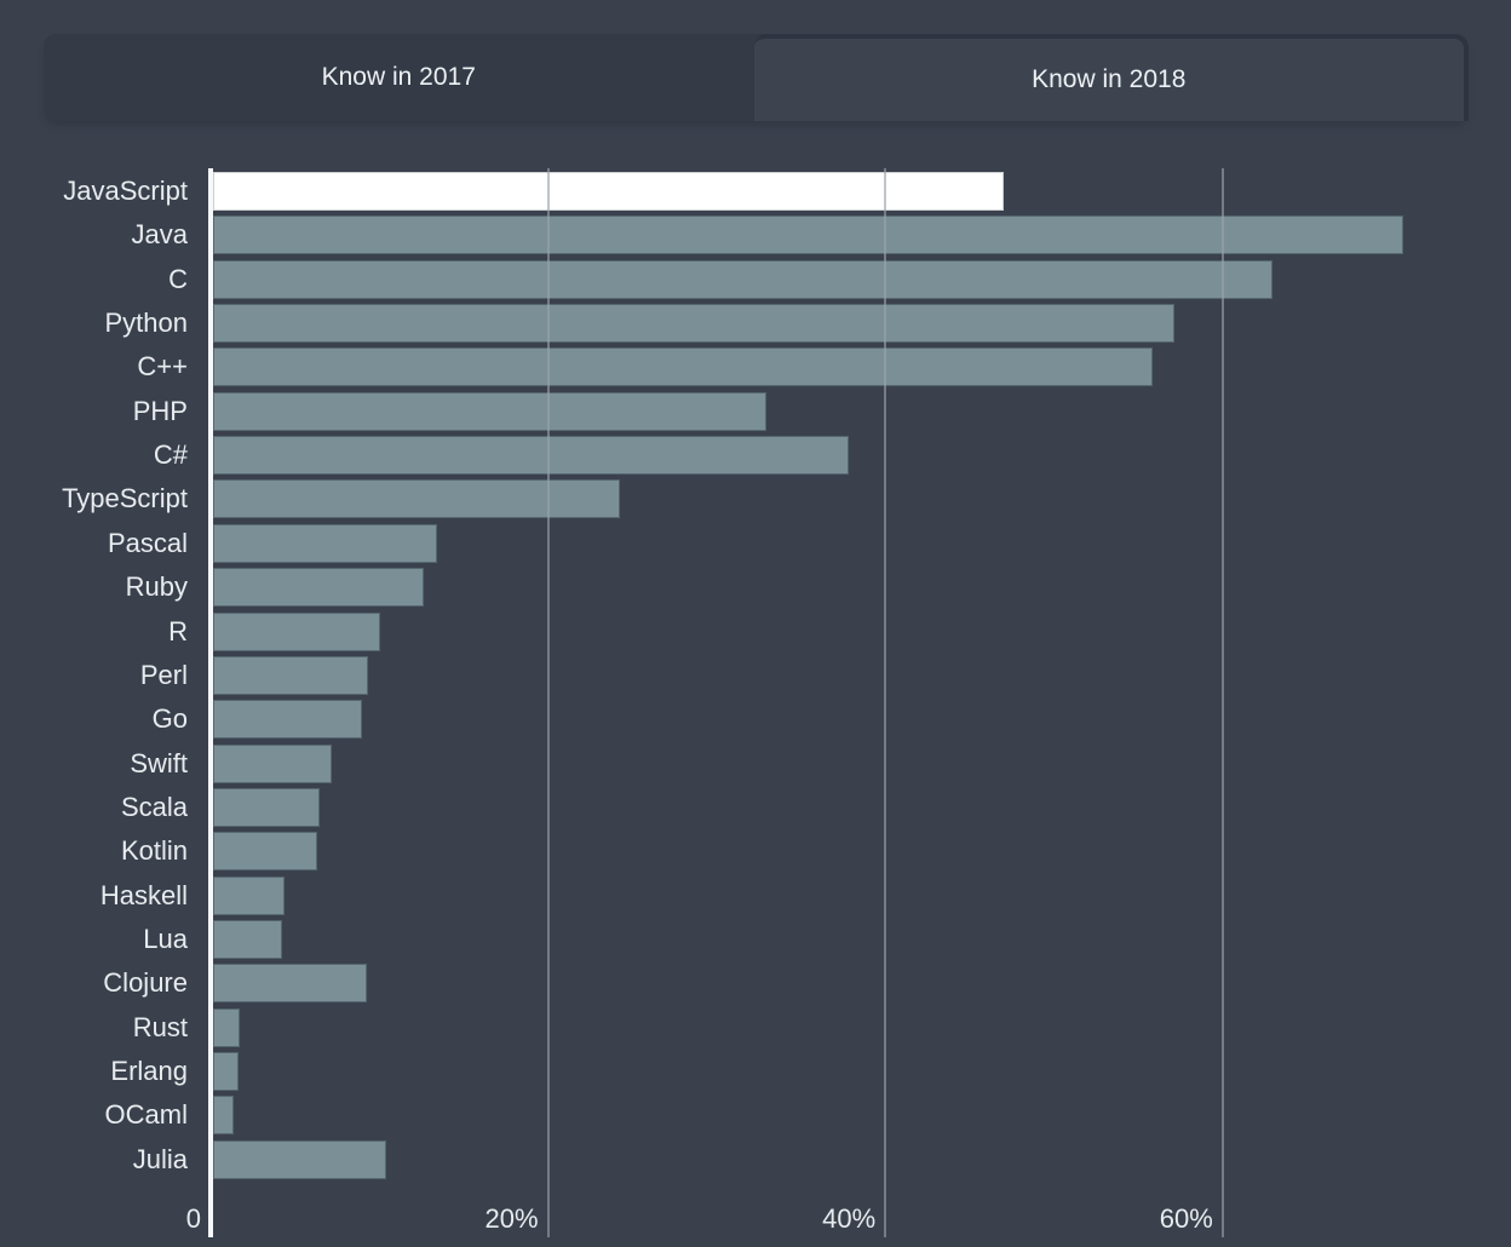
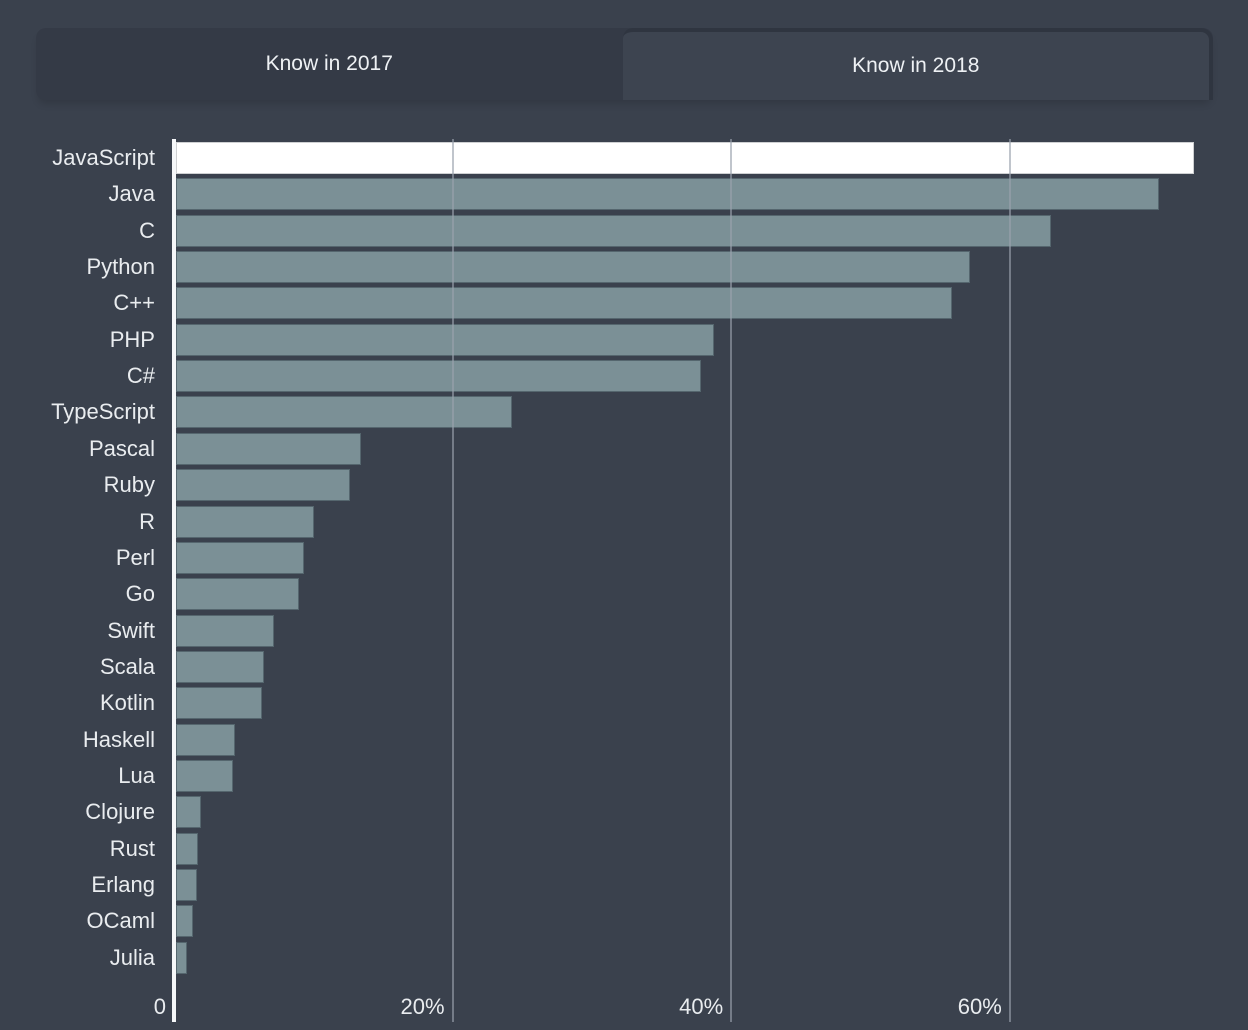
JavaScript: 46.9% -> 73.1%
PHP: 32.8% -> 38.6%
Clojure: 9.1% -> 1.8%
Julia: 10.3% -> 0.8%
